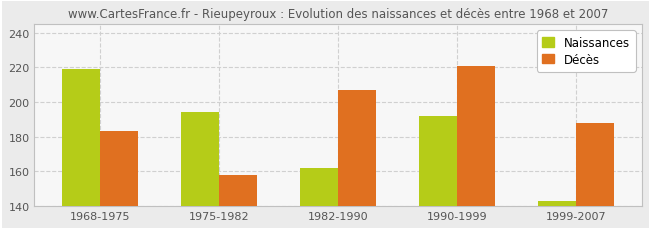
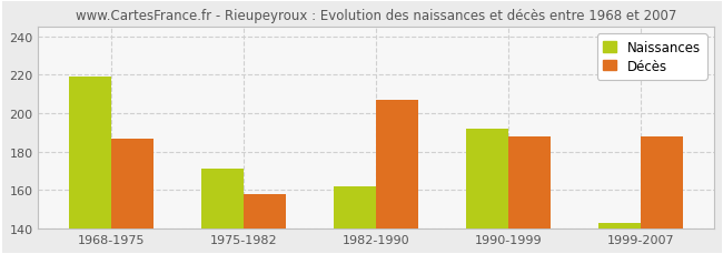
Décès/1968-1975: 183 -> 187
Naissances/1975-1982: 194 -> 171
Décès/1990-1999: 221 -> 188
